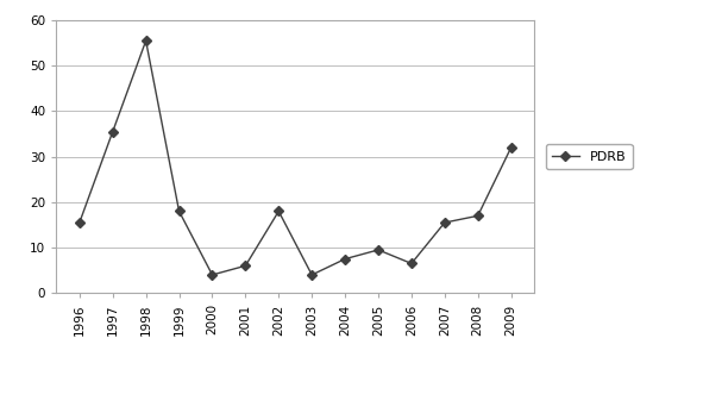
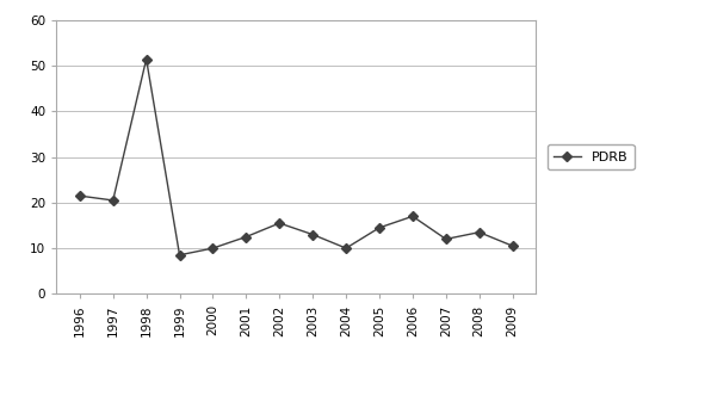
1996: 15.5 -> 21.5
1997: 35.5 -> 20.5
1998: 55.5 -> 51.5
1999: 18.0 -> 8.5
2000: 4.0 -> 10.0
2001: 6.0 -> 12.5
2002: 18.0 -> 15.5
2003: 4.0 -> 13.0
2004: 7.5 -> 10.0
2005: 9.5 -> 14.5
2006: 6.5 -> 17.0
2007: 15.5 -> 12.0
2008: 17.0 -> 13.5
2009: 32.0 -> 10.5
